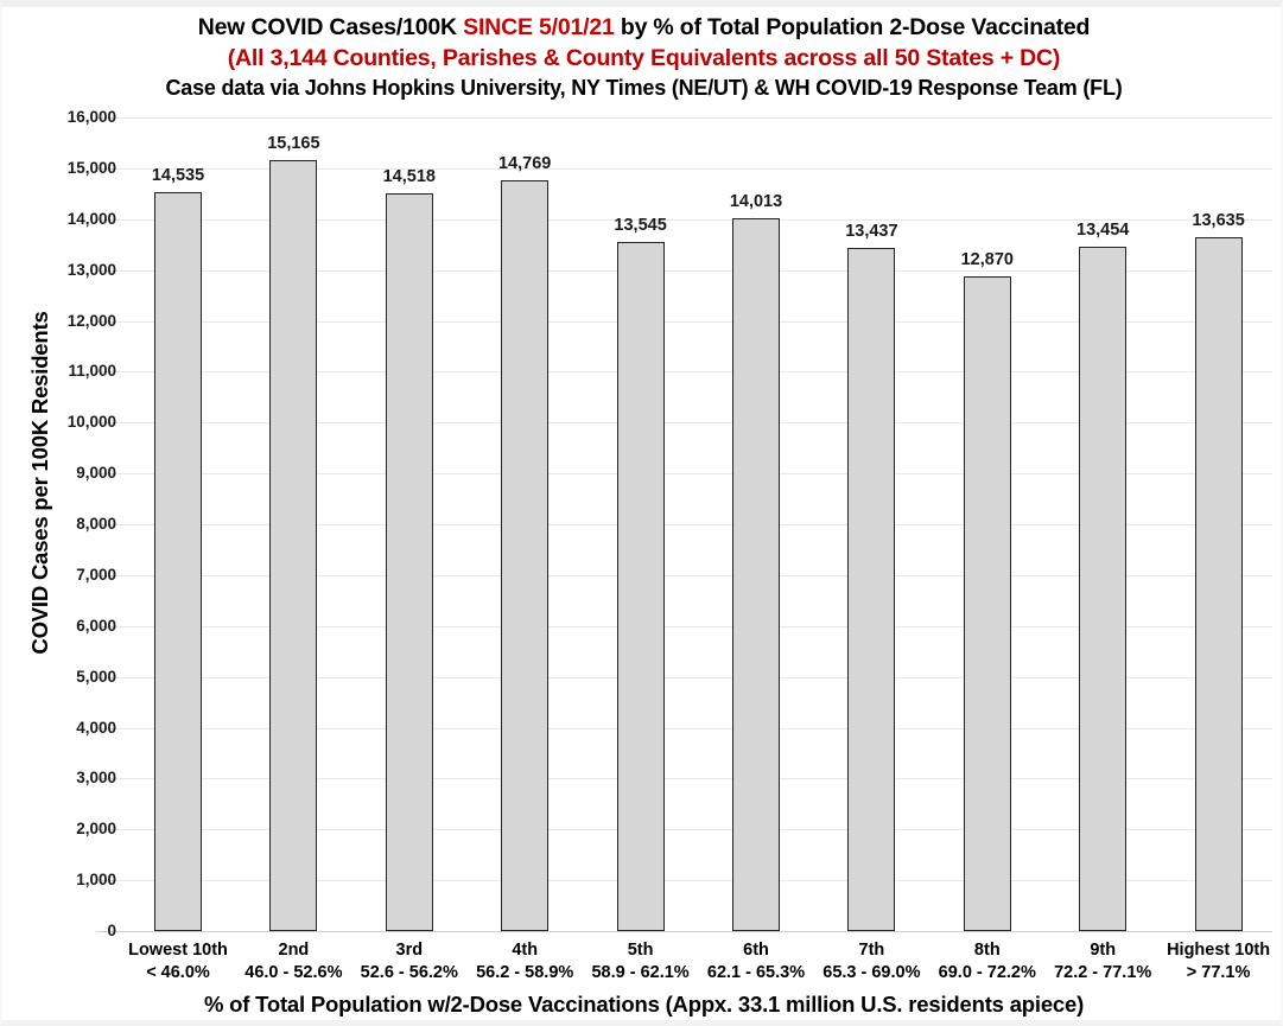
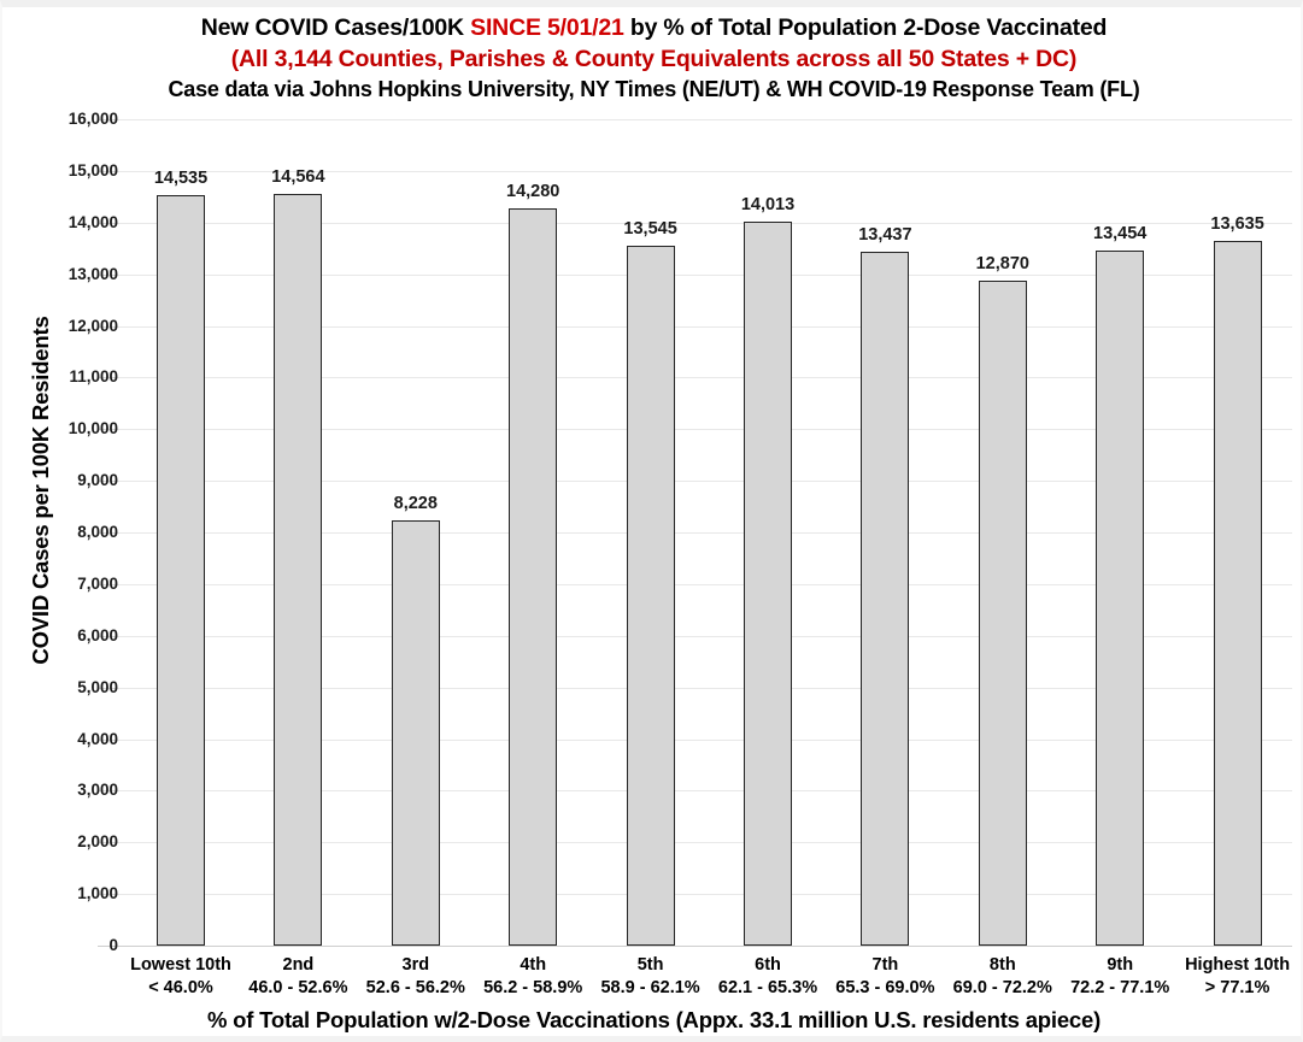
2nd: 15,165 -> 14,564
3rd: 14,518 -> 8,228
4th: 14,769 -> 14,280
